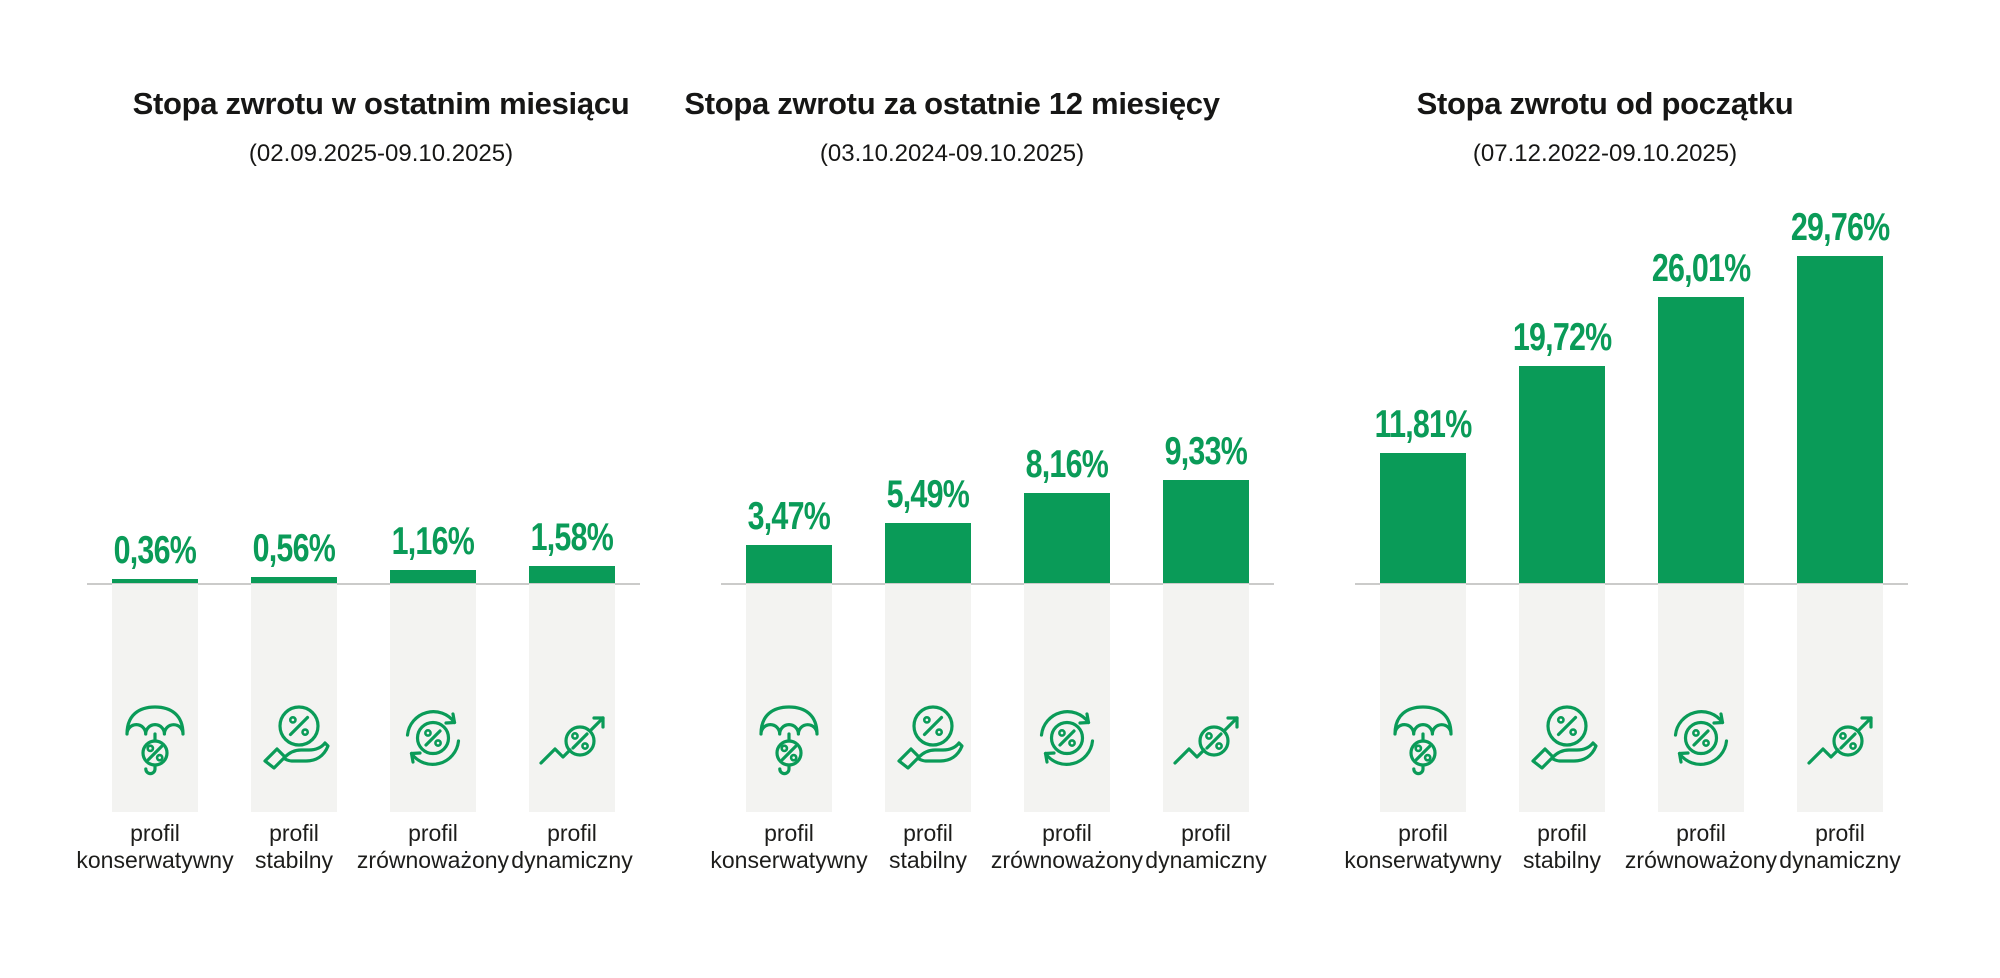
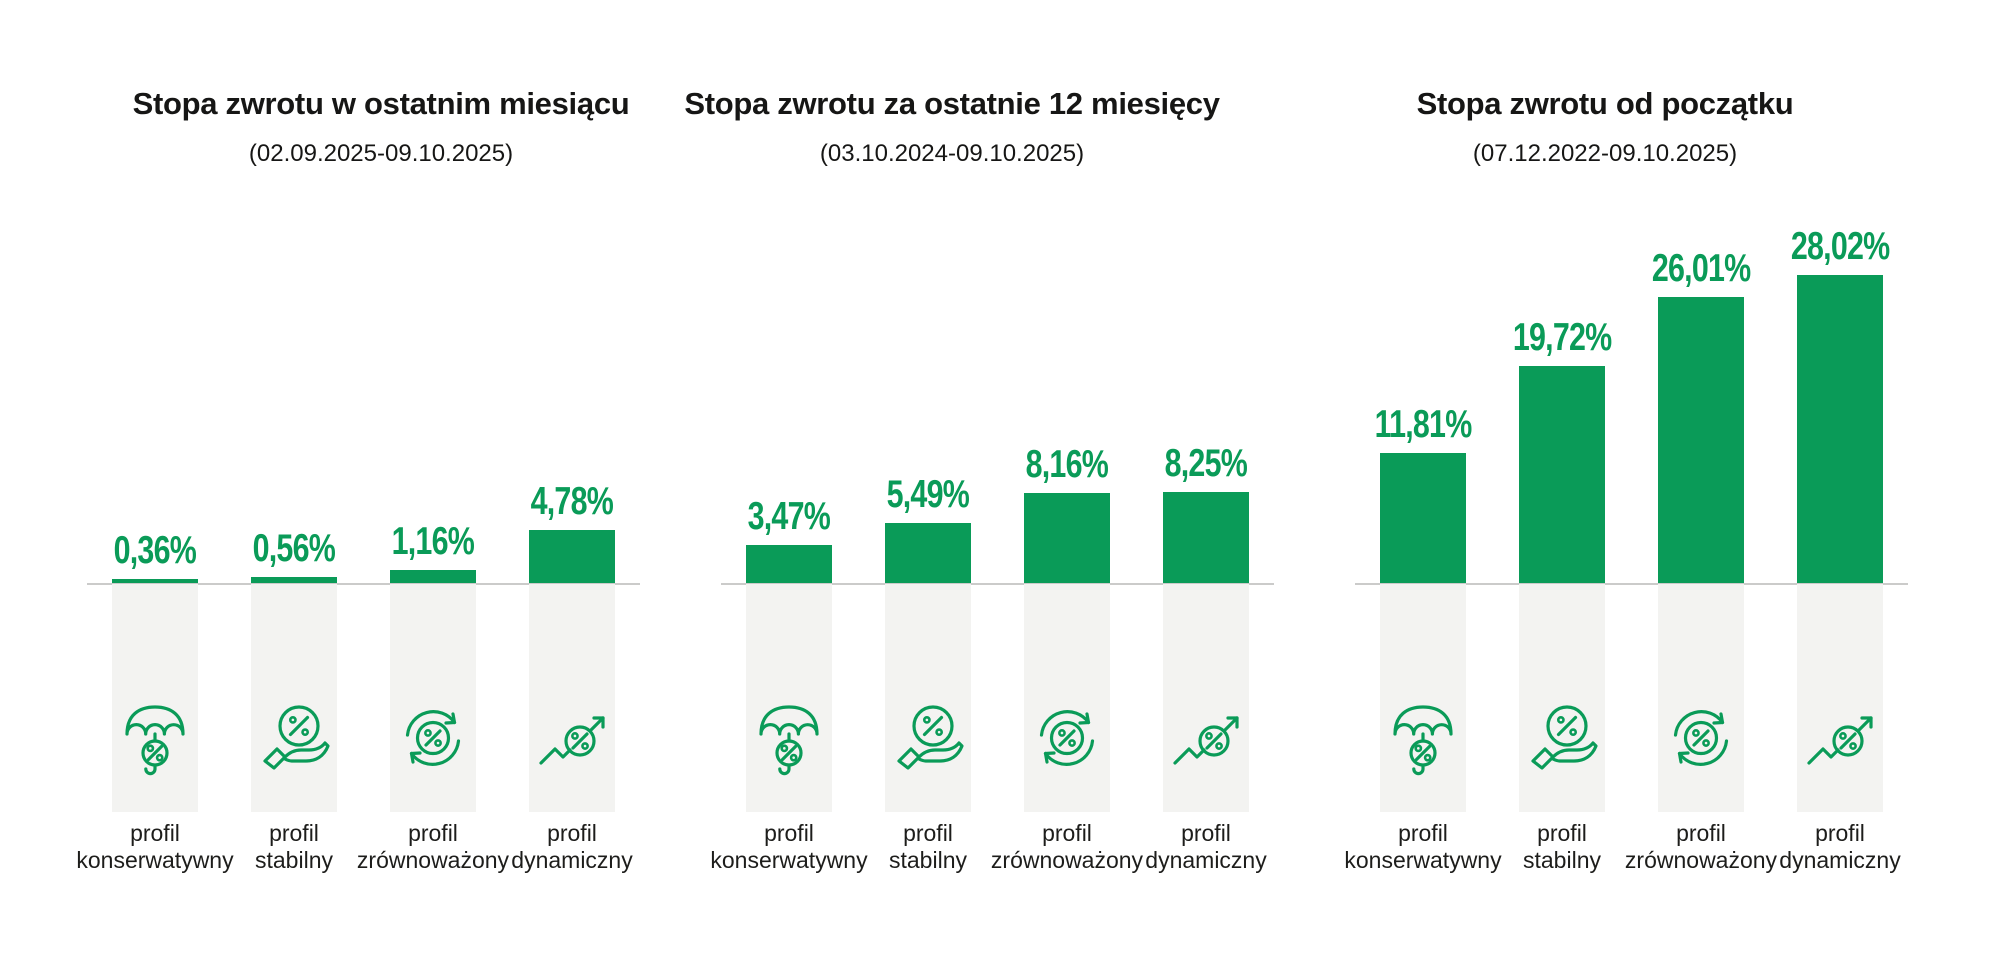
Stopa zwrotu w ostatnim miesiącu/profil dynamiczny: 1,58% -> 4,78%
Stopa zwrotu za ostatnie 12 miesięcy/profil dynamiczny: 9,33% -> 8,25%
Stopa zwrotu od początku/profil dynamiczny: 29,76% -> 28,02%
